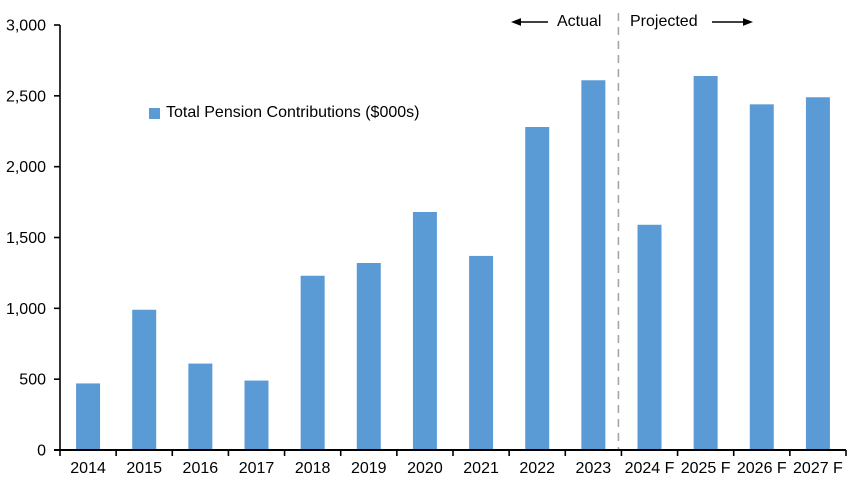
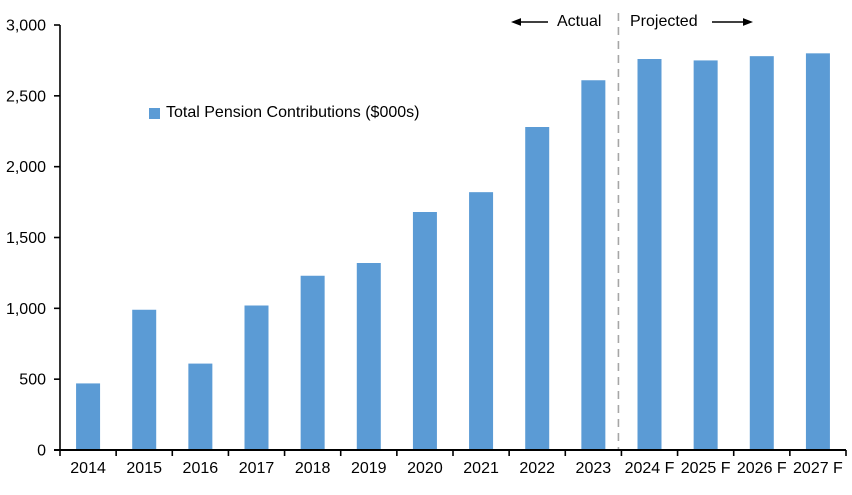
2017: 490 -> 1020
2021: 1370 -> 1820
2024 F: 1590 -> 2760
2025 F: 2640 -> 2750
2026 F: 2440 -> 2780
2027 F: 2490 -> 2800
